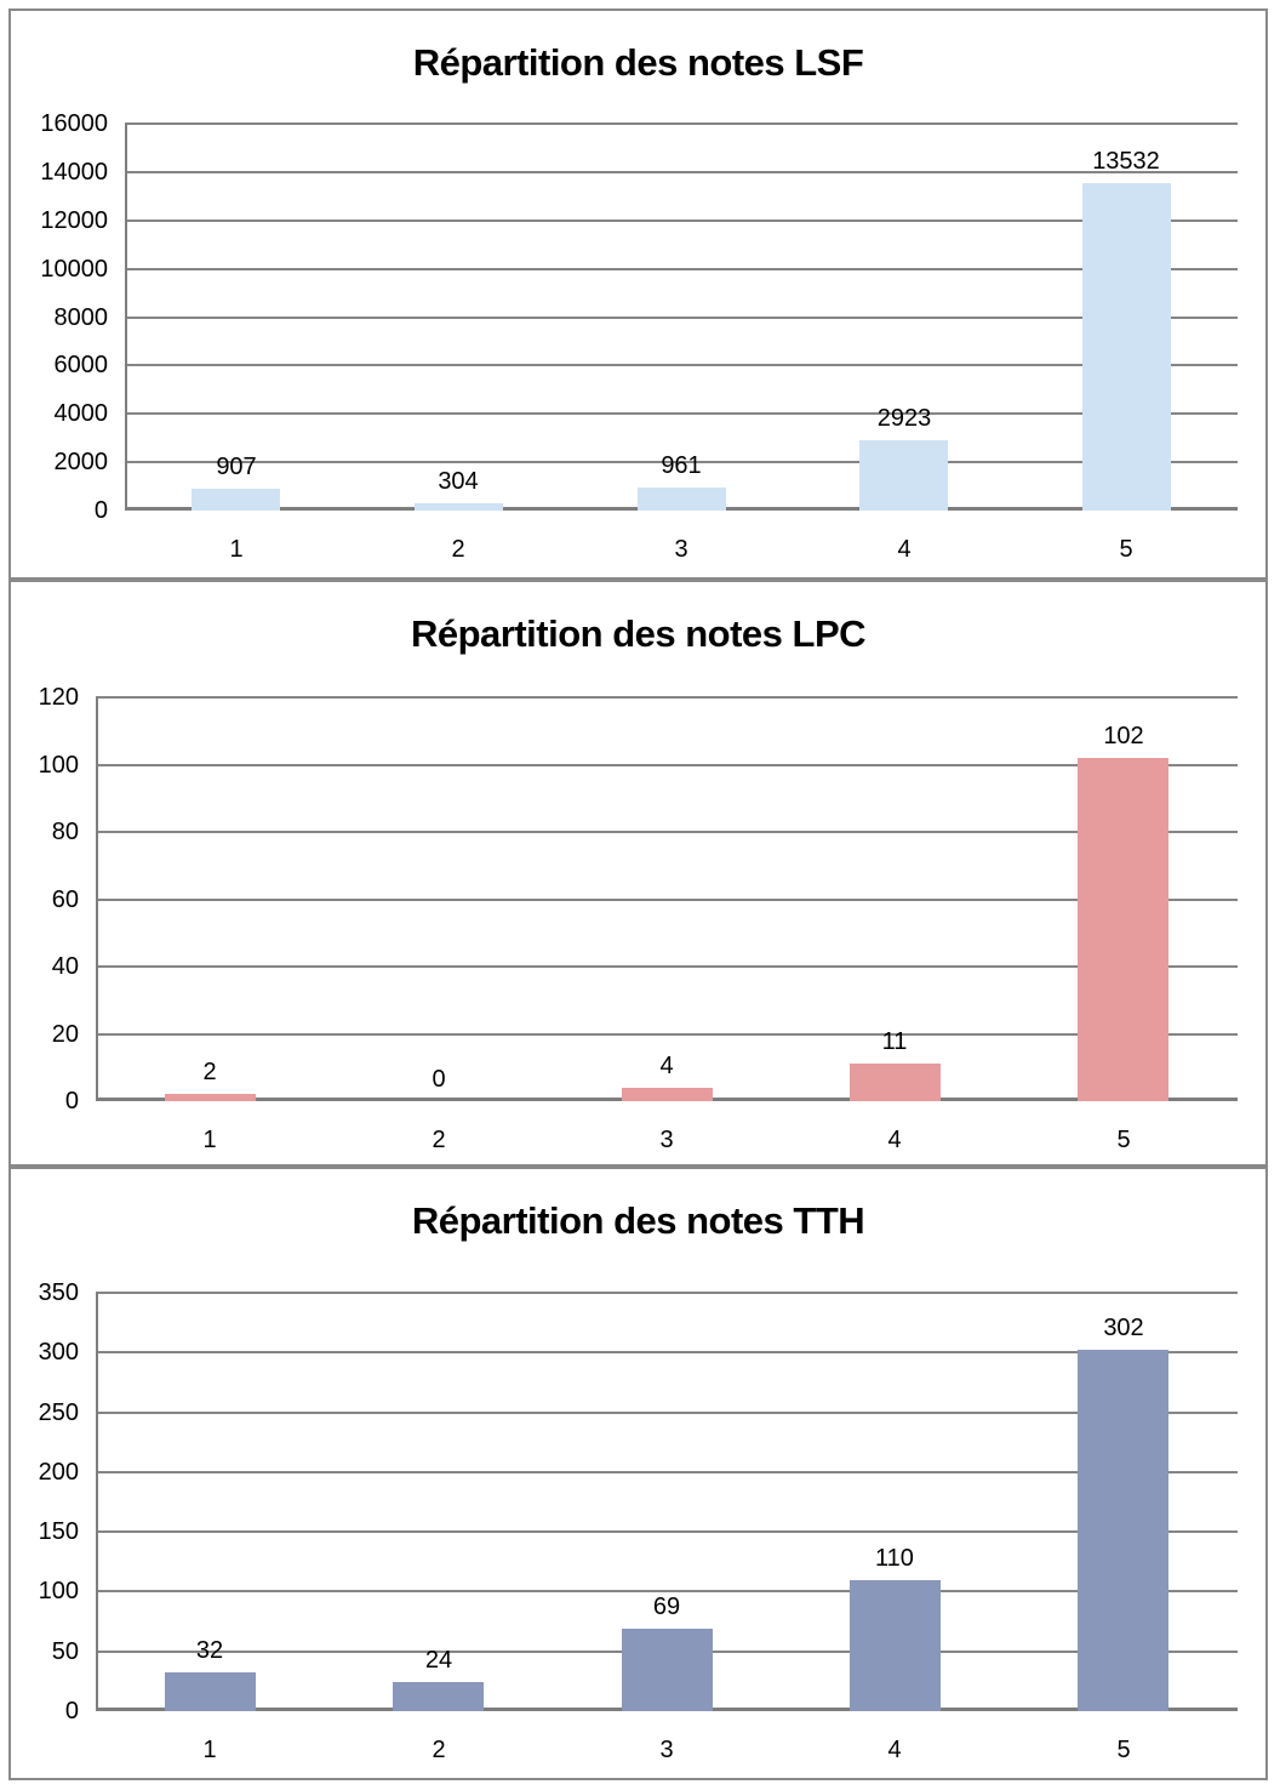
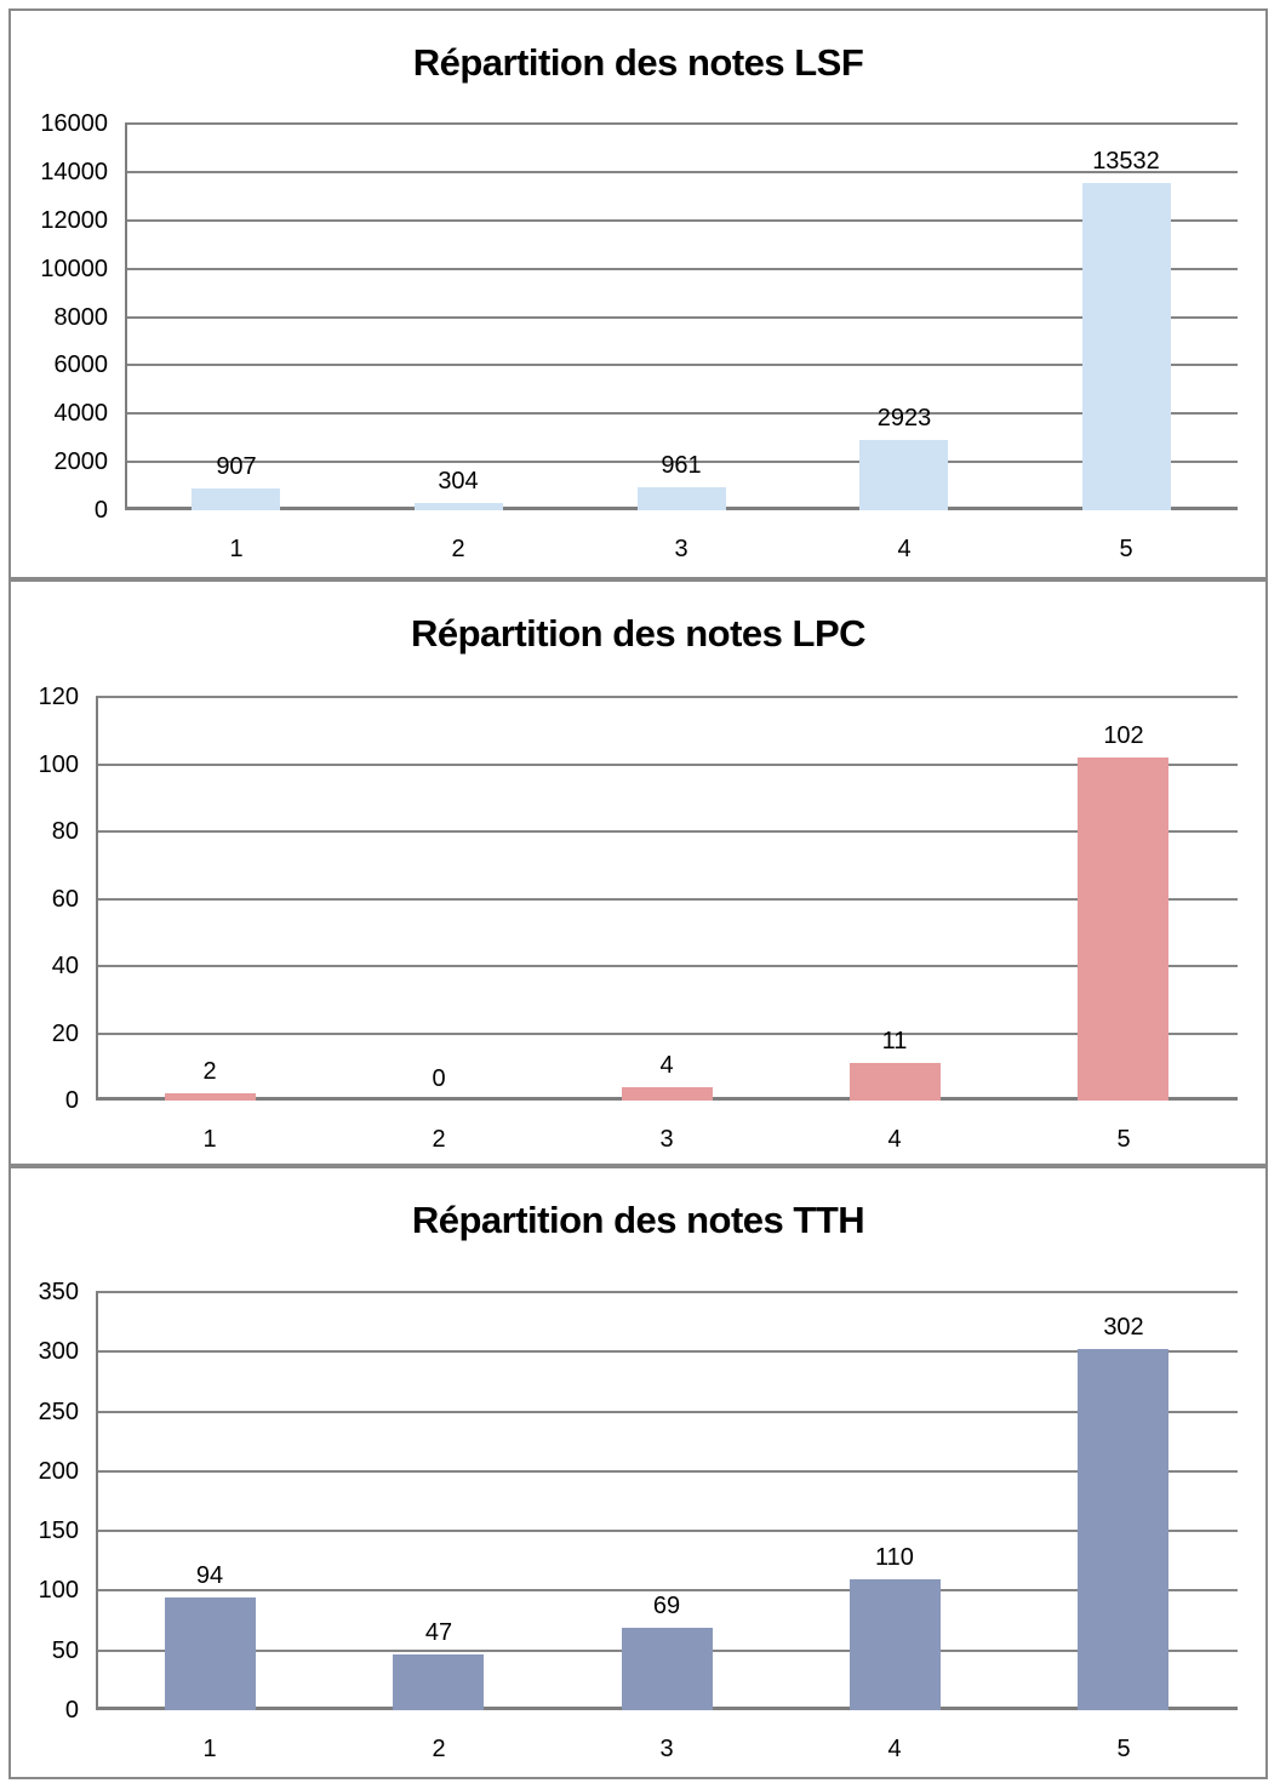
Répartition des notes TTH/1: 32 -> 94
Répartition des notes TTH/2: 24 -> 47
